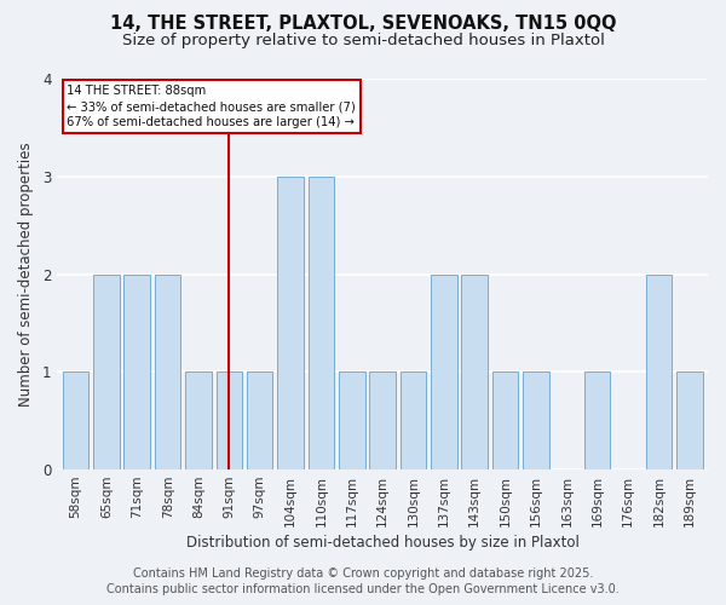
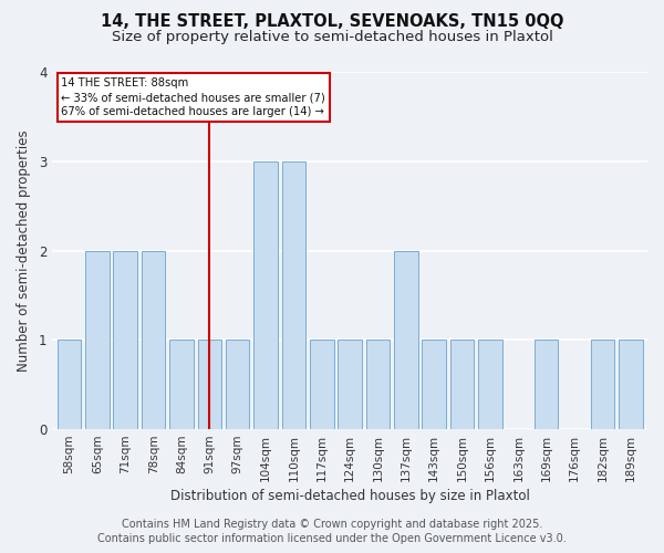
143sqm: 2 -> 1
182sqm: 2 -> 1
